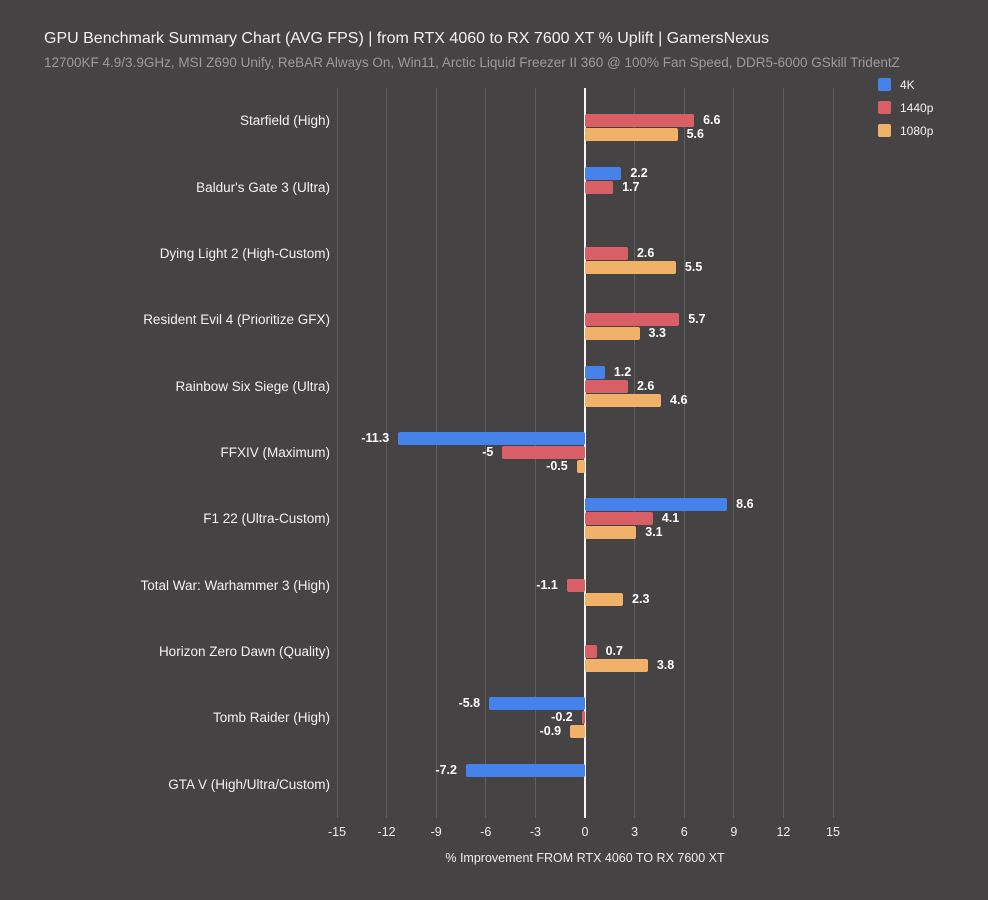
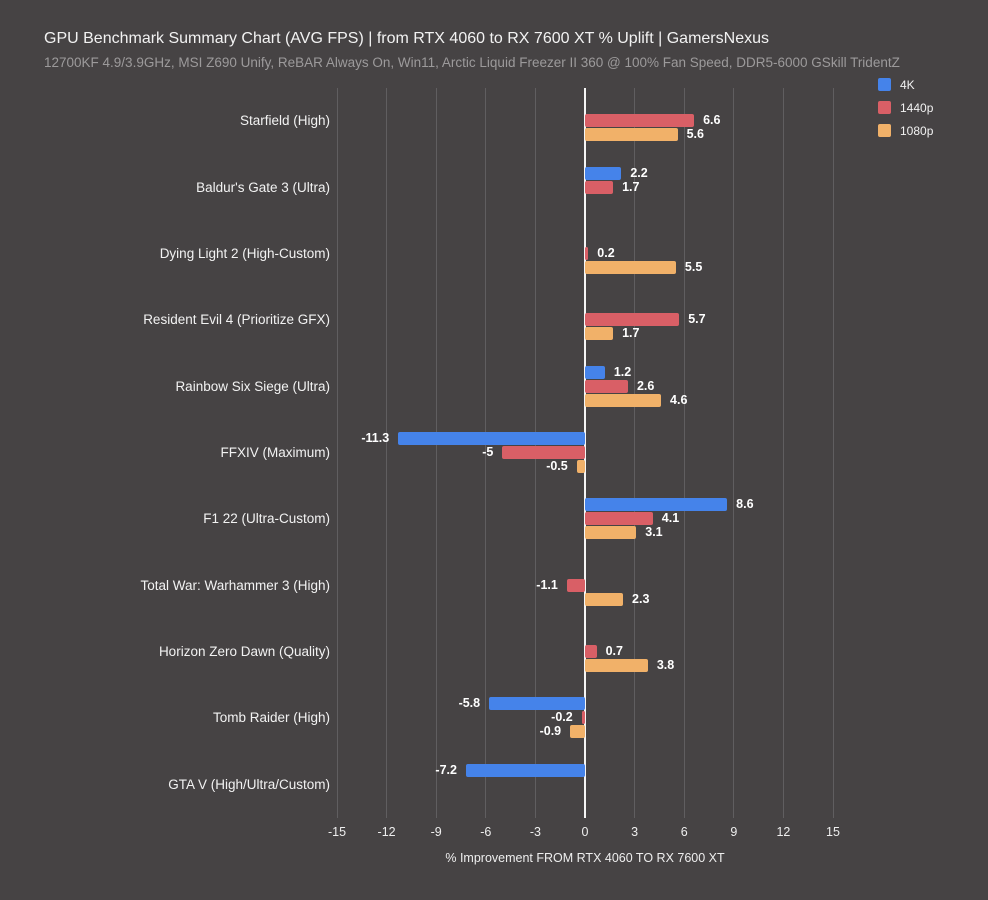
1440p/Dying Light 2 (High-Custom): 2.6 -> 0.2
1080p/Resident Evil 4 (Prioritize GFX): 3.3 -> 1.7
